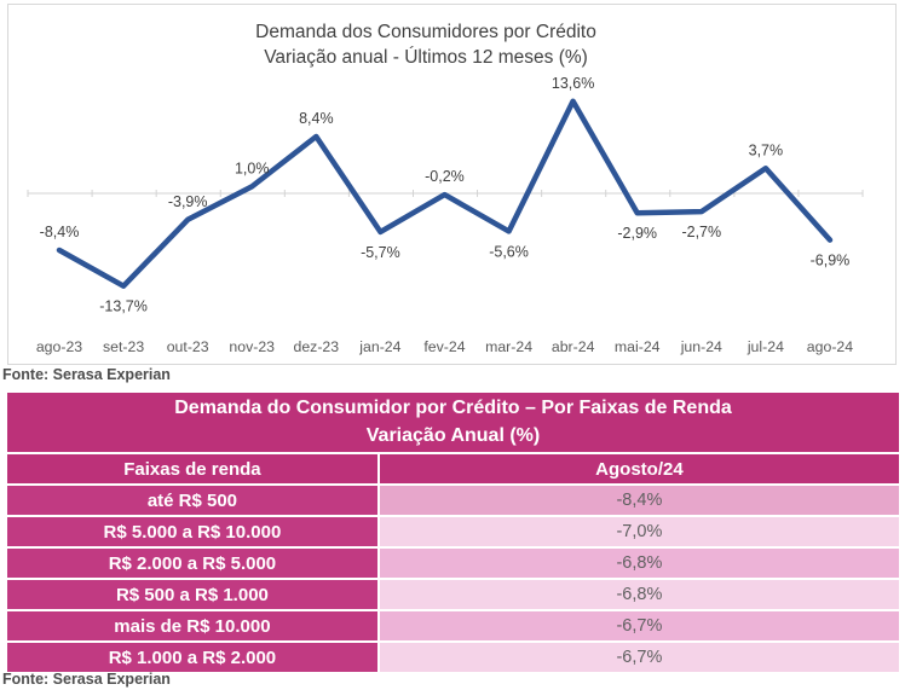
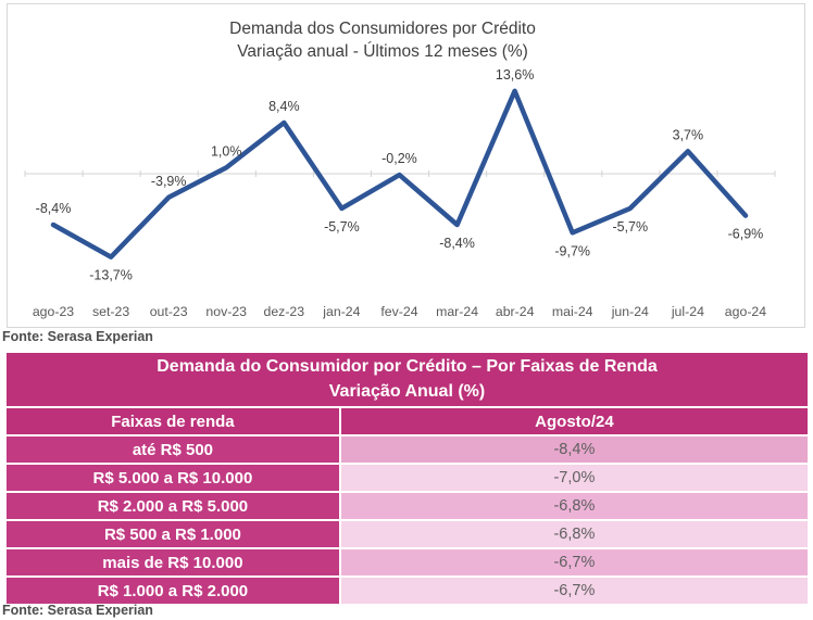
Demanda dos Consumidores por Crédito/mar-24: -5,6% -> -8,4%
Demanda dos Consumidores por Crédito/mai-24: -2,9% -> -9,7%
Demanda dos Consumidores por Crédito/jun-24: -2,7% -> -5,7%
